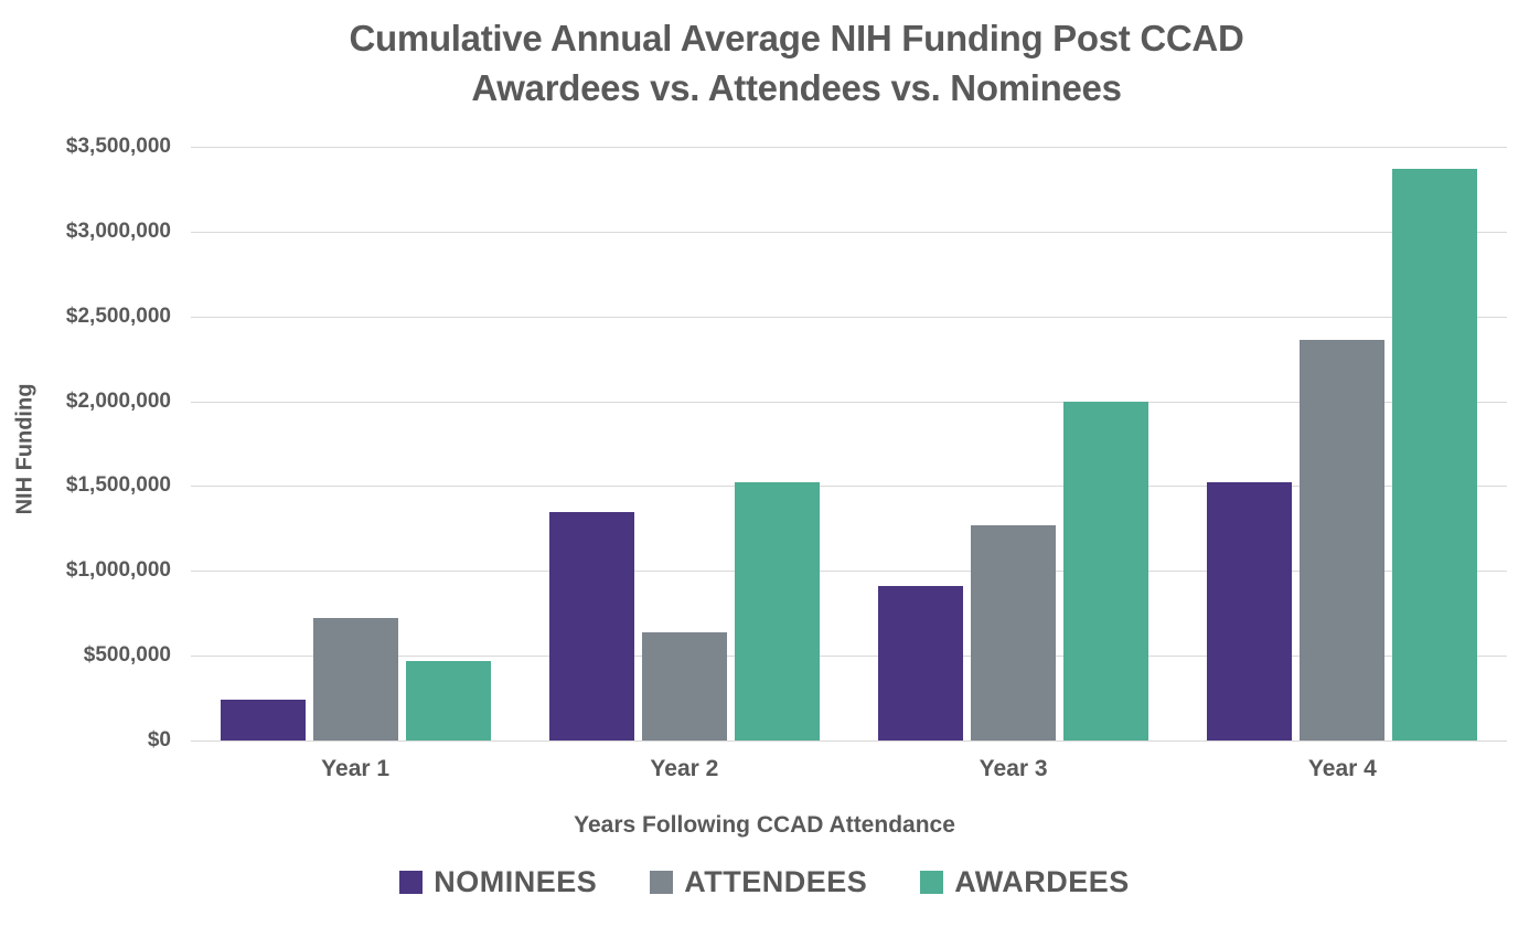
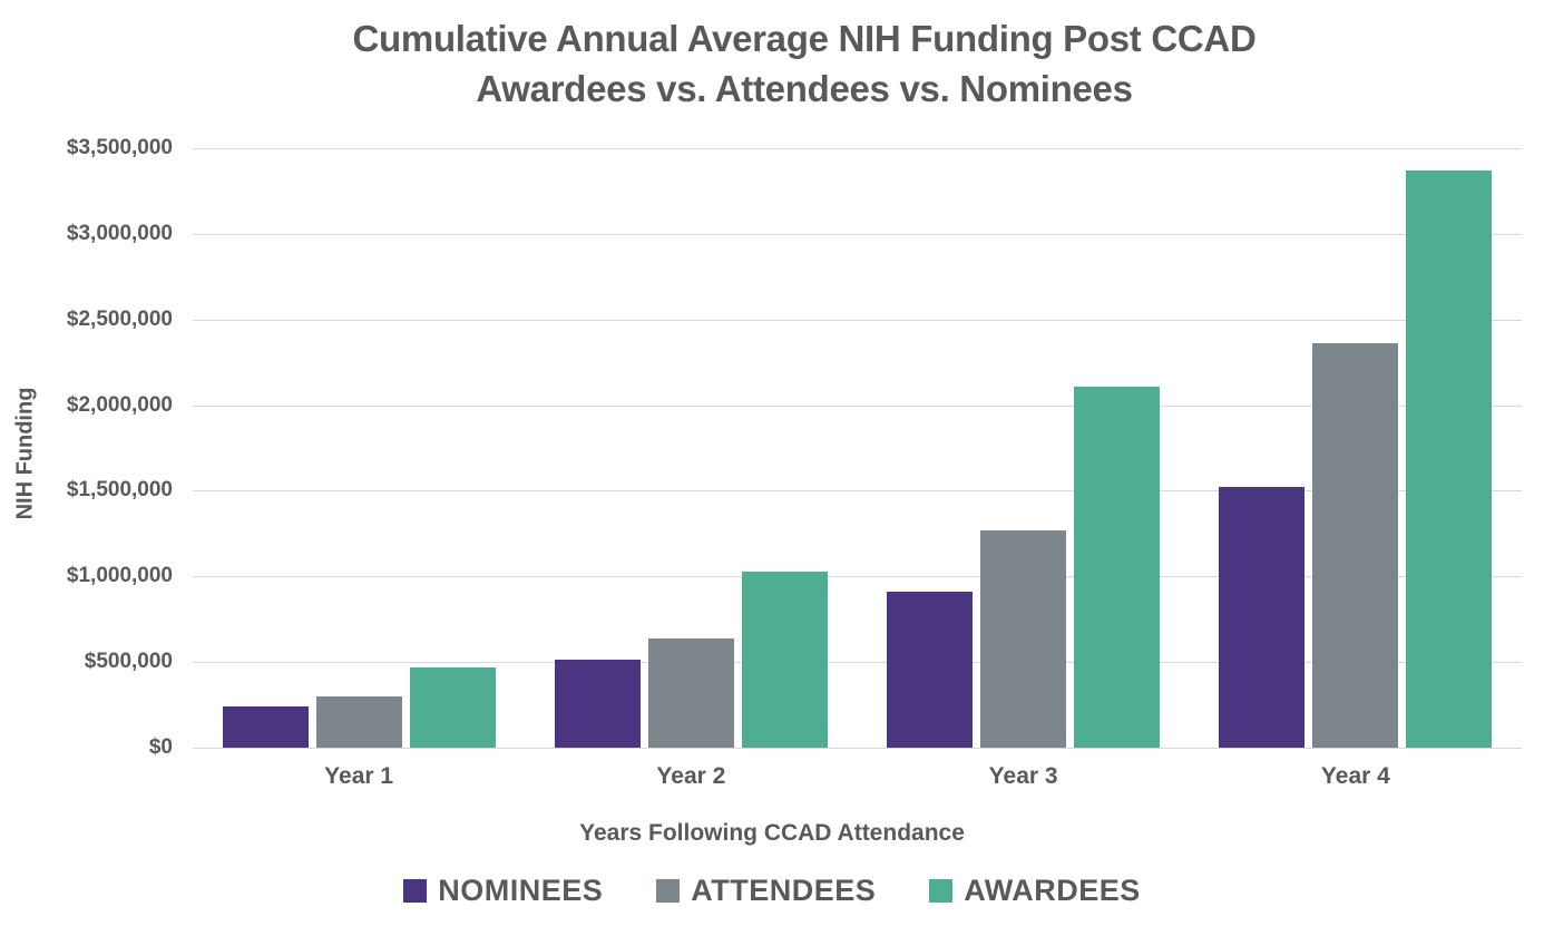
ATTENDEES/Year 1: $720000 -> $300000
NOMINEES/Year 2: $1350000 -> $520000
AWARDEES/Year 2: $1520000 -> $1030000
AWARDEES/Year 3: $2000000 -> $2100000
